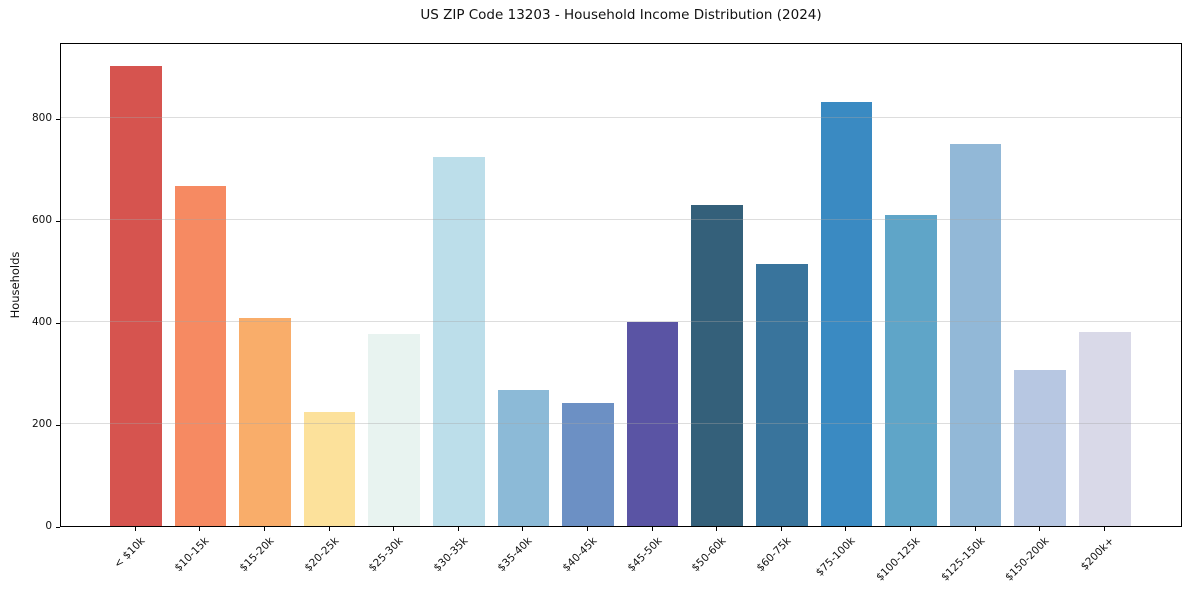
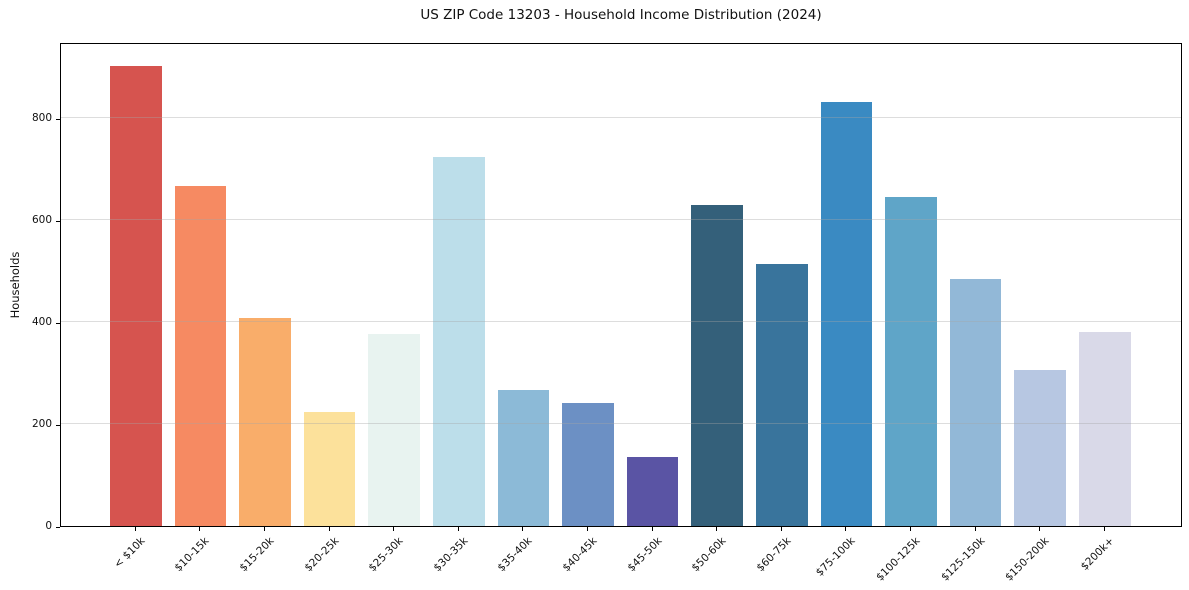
$45-50k: 400 -> 140
$100-125k: 610 -> 640
$125-150k: 750 -> 480
